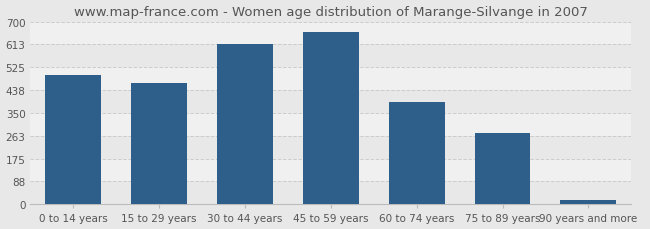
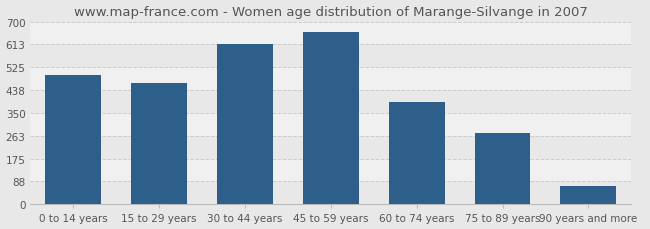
90 years and more: 18 -> 70
